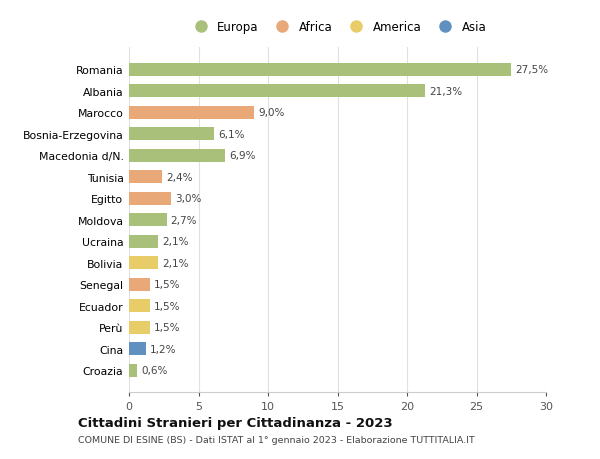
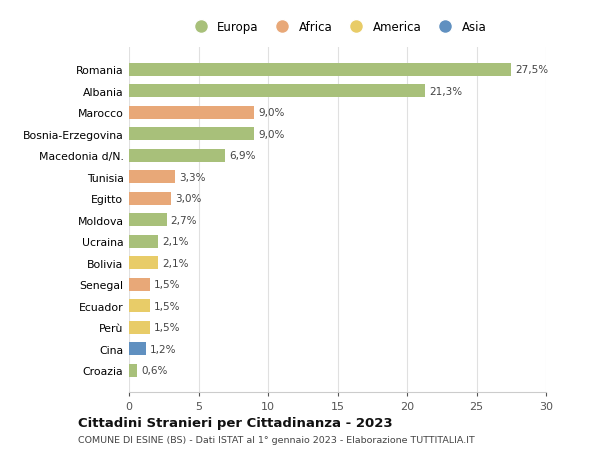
Bosnia-Erzegovina: 6,1% -> 9,0%
Tunisia: 2,4% -> 3,3%
